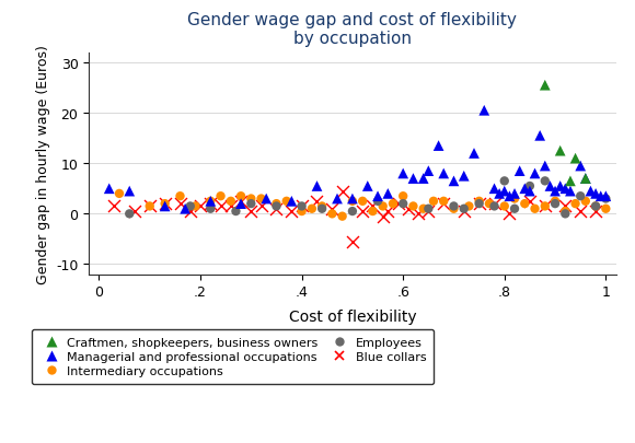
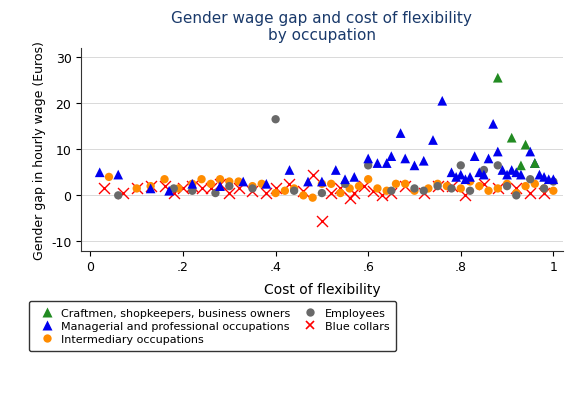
Employees/.4: 1.5 -> 16.5
Employees/.6: 2.0 -> 6.5
